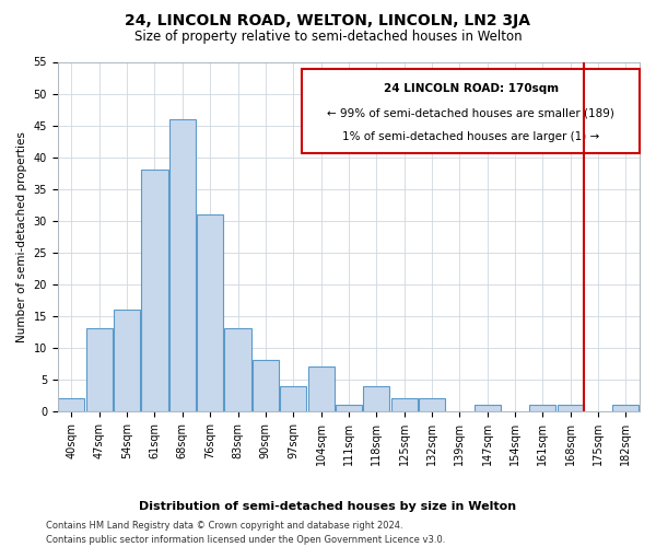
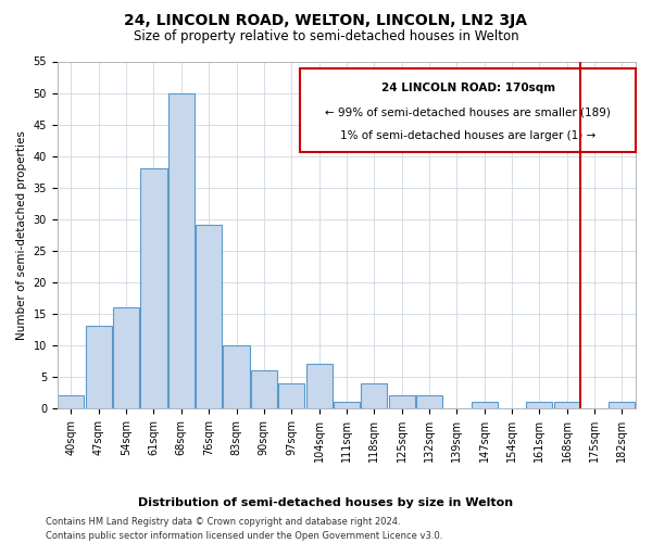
68sqm: 46 -> 50
76sqm: 31 -> 29
83sqm: 13 -> 10
90sqm: 8 -> 6
